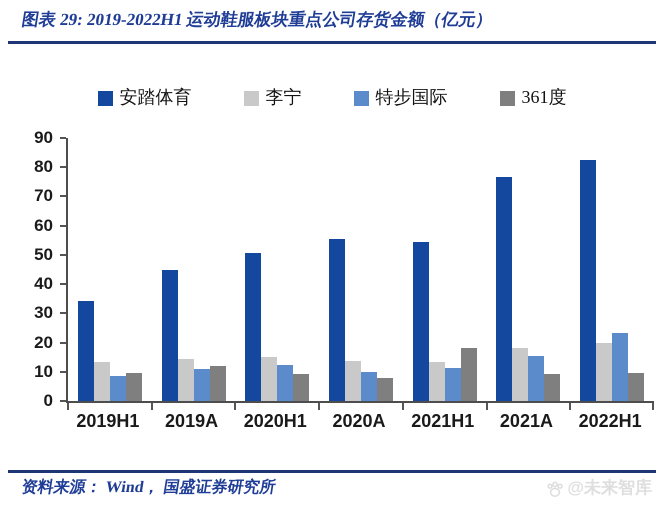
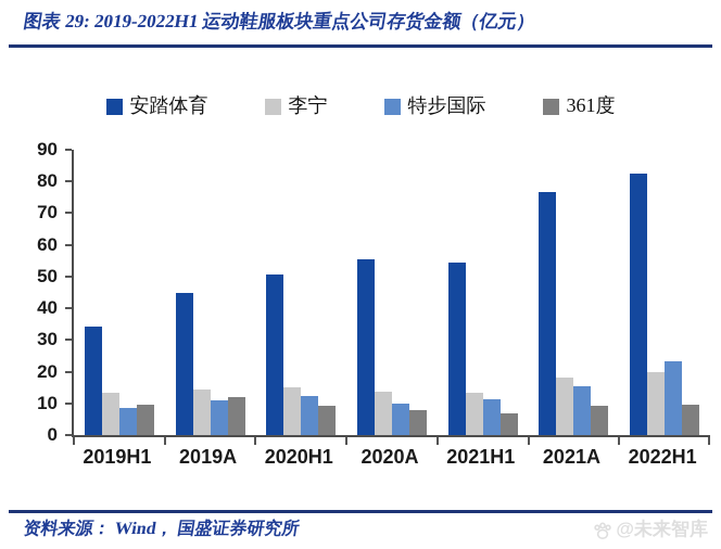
361度/2021H1: 18 -> 7
